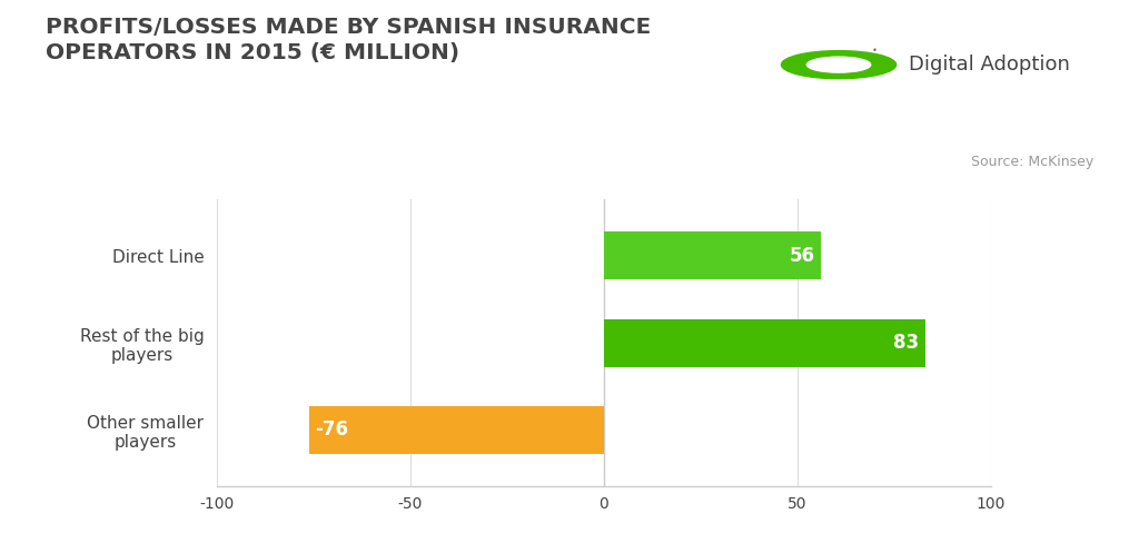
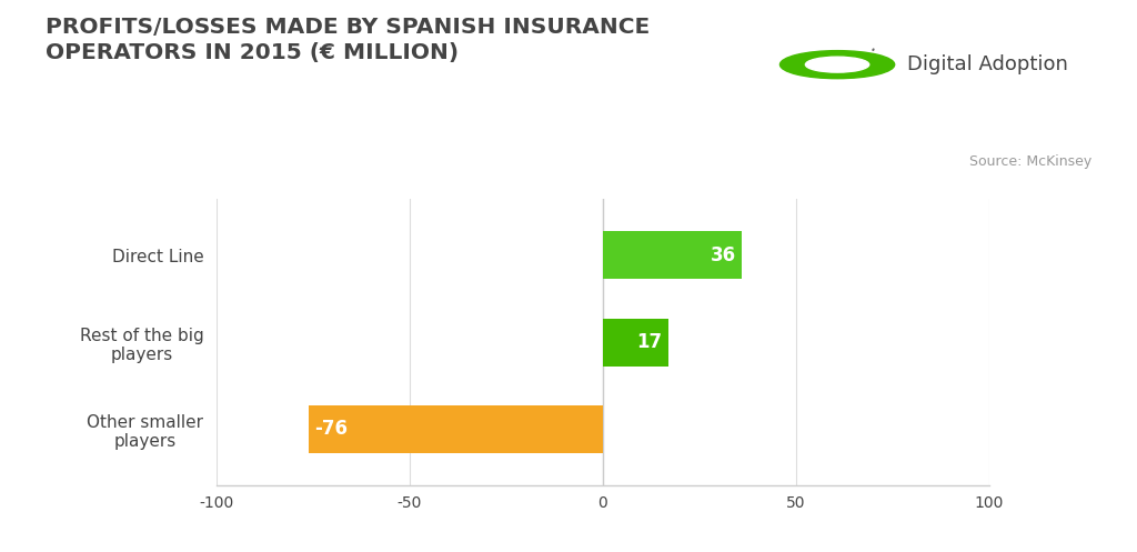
Direct Line: 56 -> 36
Rest of the big players: 83 -> 17
